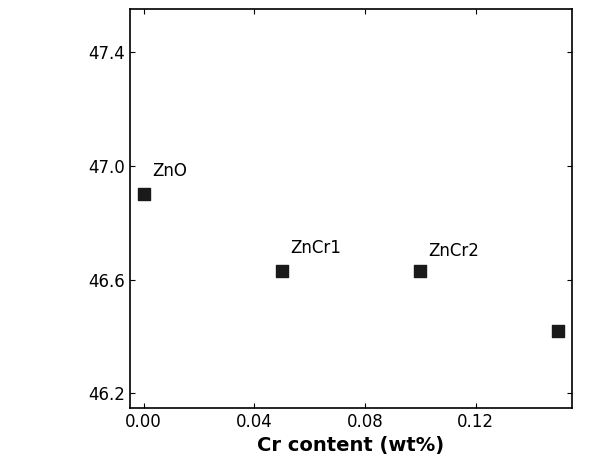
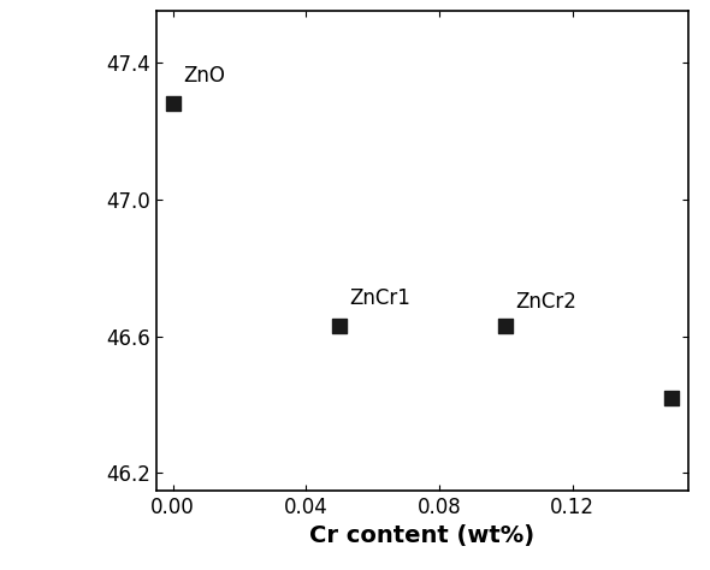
0.00: 46.90 -> 47.28
